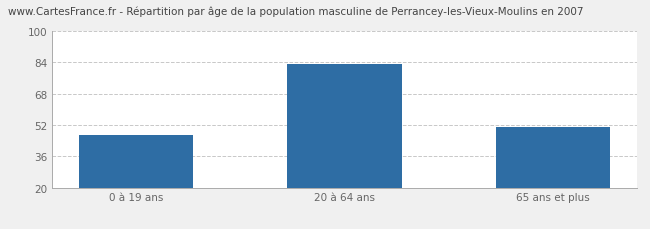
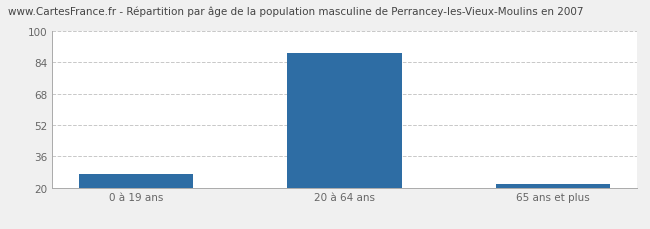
0 à 19 ans: 47 -> 27
20 à 64 ans: 83 -> 89
65 ans et plus: 51 -> 22
